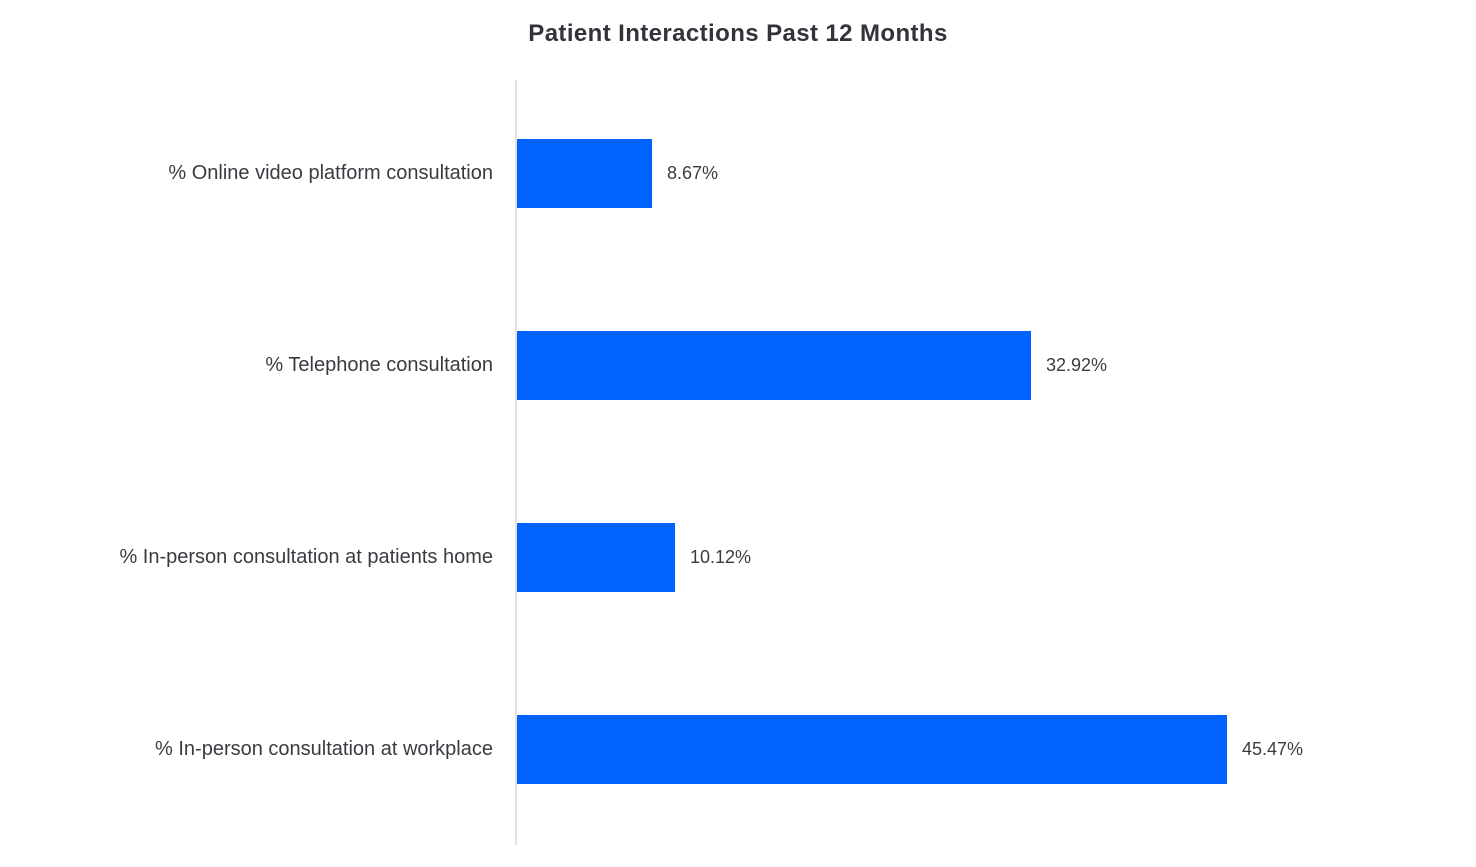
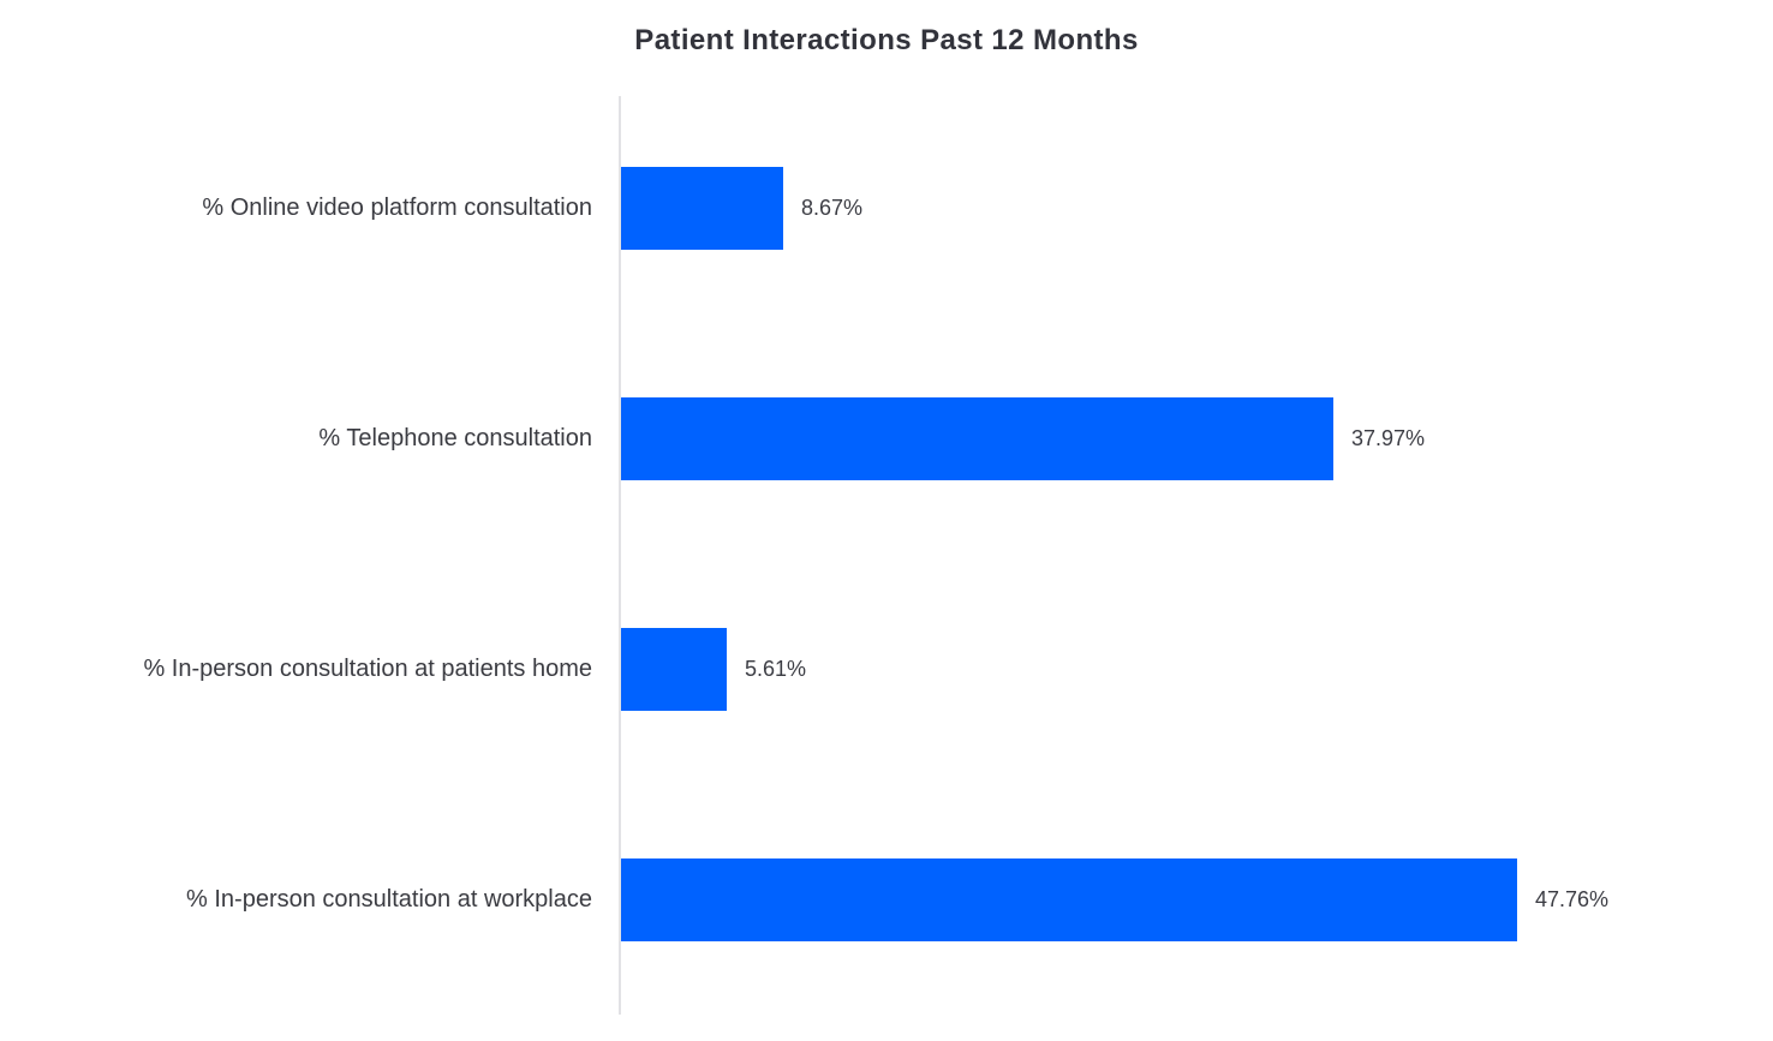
% Telephone consultation: 32.92% -> 37.97%
% In-person consultation at patients home: 10.12% -> 5.61%
% In-person consultation at workplace: 45.47% -> 47.76%
